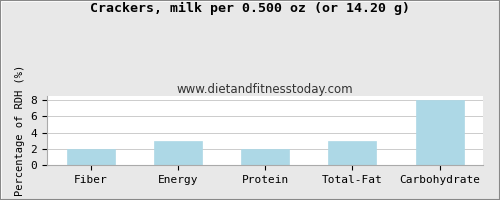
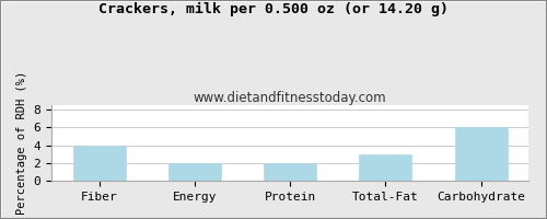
Fiber: 2 -> 4
Energy: 3 -> 2
Carbohydrate: 8 -> 6
